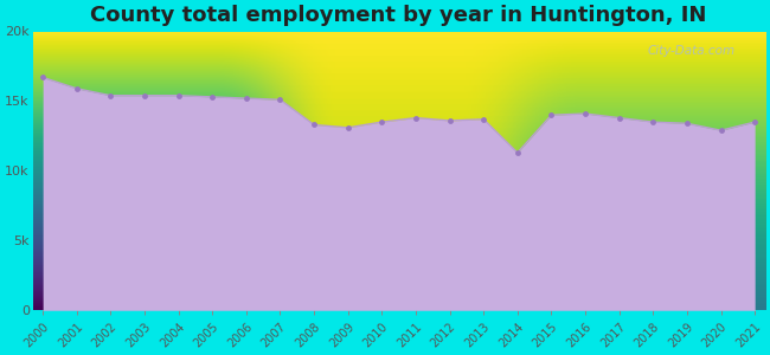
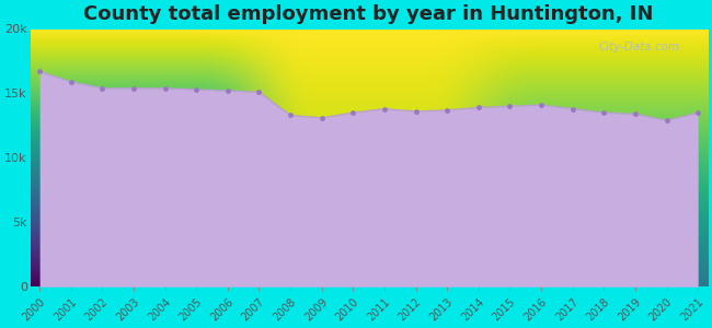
2014: 11.3k -> 13.9k
